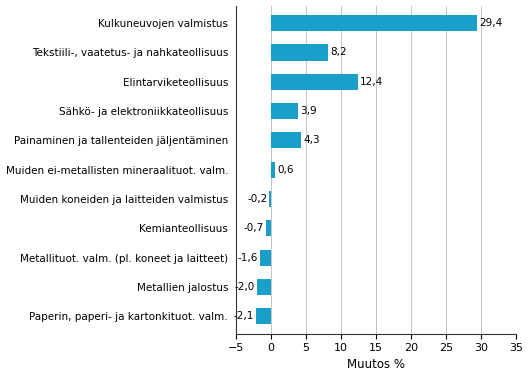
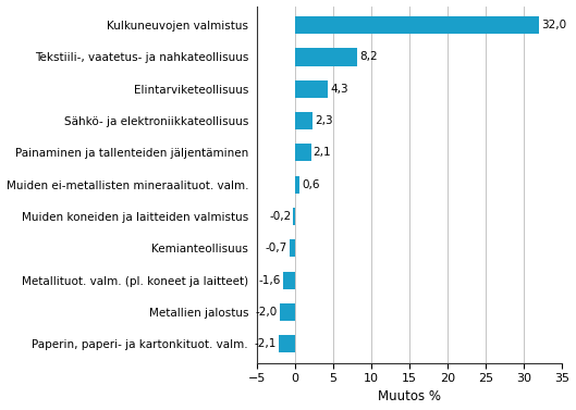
Kulkuneuvojen valmistus: 29,4 -> 32,0
Elintarviketeollisuus: 12,4 -> 4,3
Sähkö- ja elektroniikkateollisuus: 3,9 -> 2,3
Painaminen ja tallenteiden jäljentäminen: 4,3 -> 2,1
